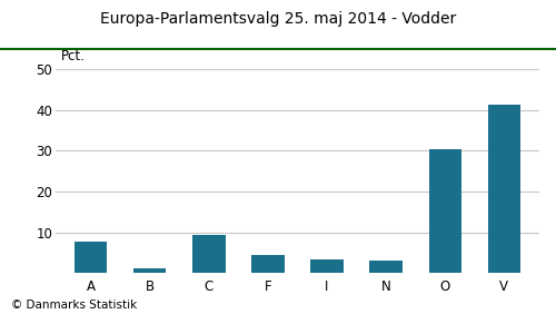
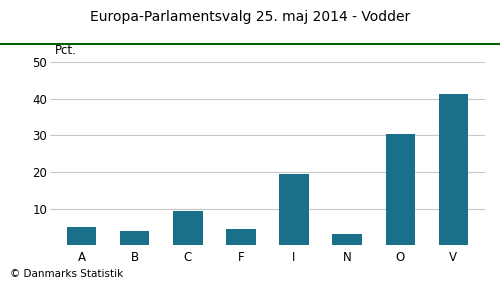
A: 7.7 -> 5.0
B: 1.1 -> 4.0
I: 3.5 -> 19.5
